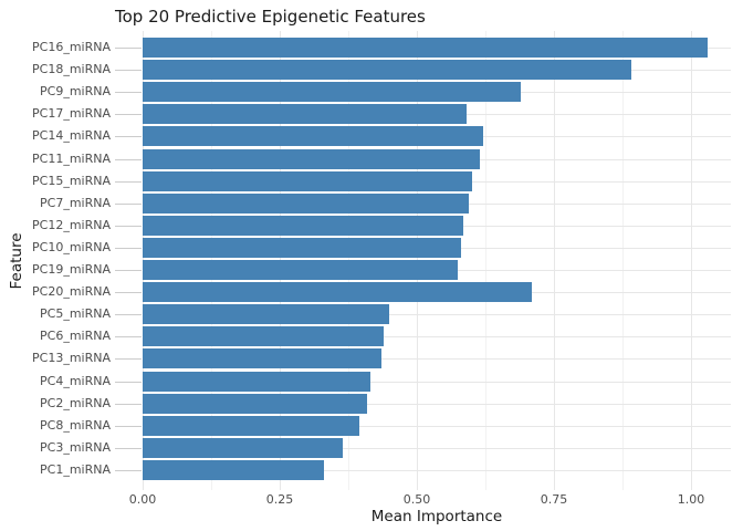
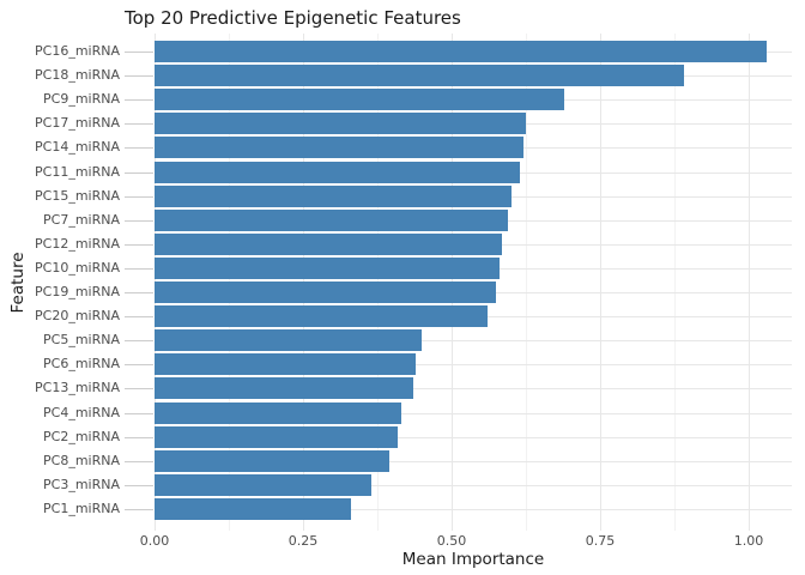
PC17_miRNA: 0.59 -> 0.62
PC20_miRNA: 0.71 -> 0.56
